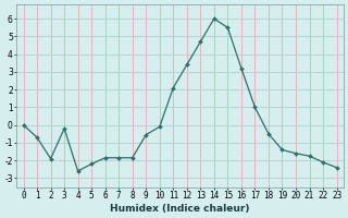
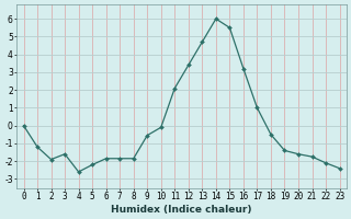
1: -0.7 -> -1.2
3: -0.2 -> -1.6
